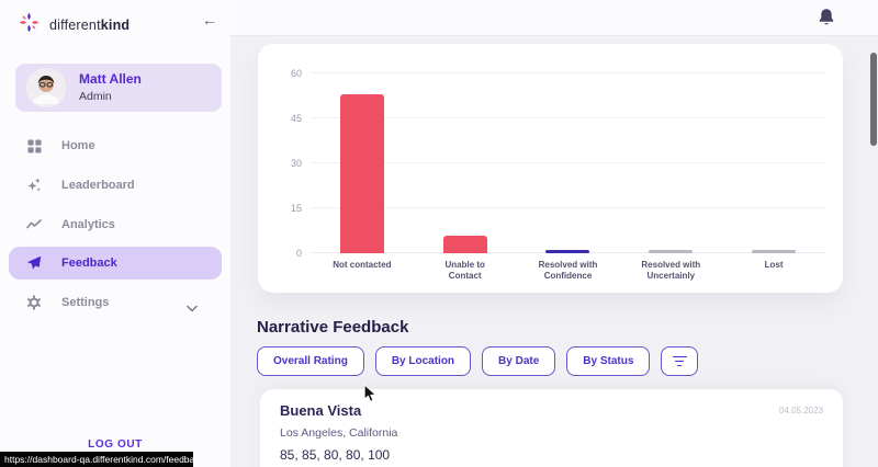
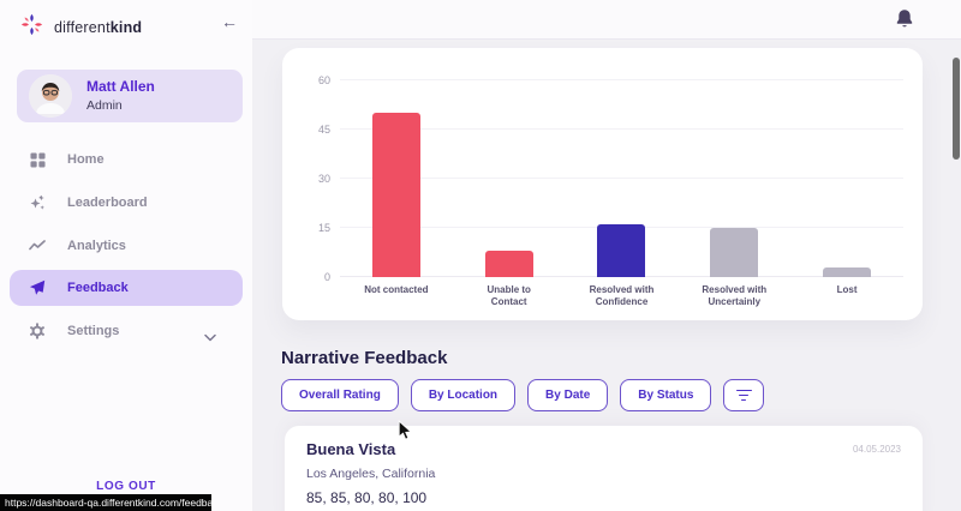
Not contacted: 53 -> 50
Unable to Contact: 6 -> 8
Resolved with Confidence: 1 -> 16
Resolved with Uncertainly: 1 -> 15
Lost: 1 -> 3
